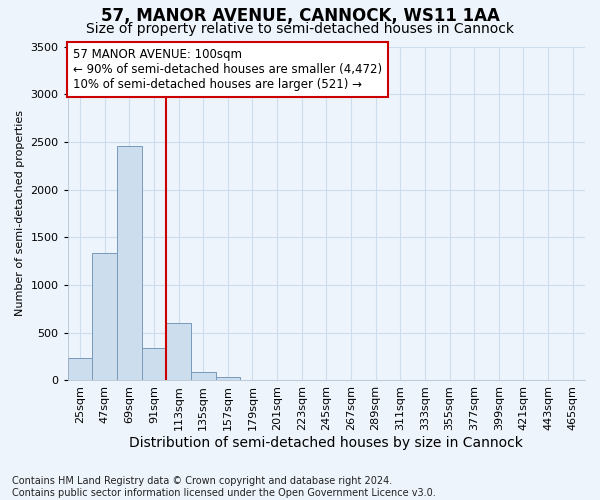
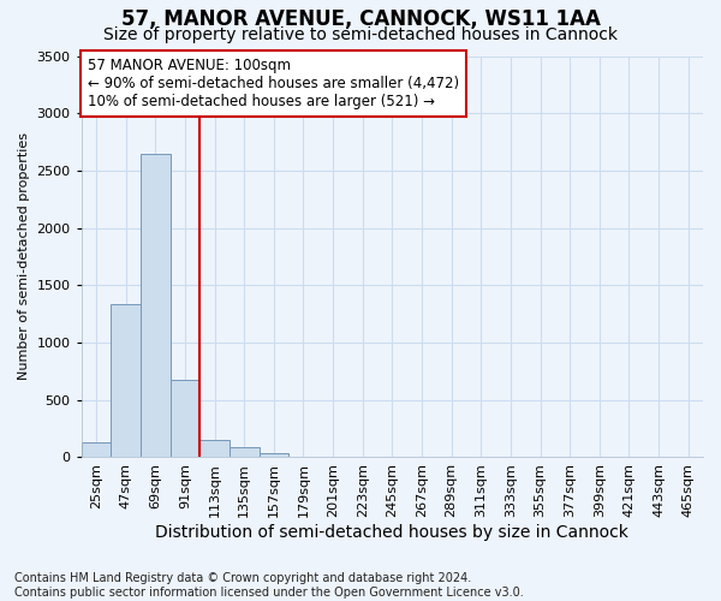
25sqm: 240 -> 130
69sqm: 2460 -> 2650
91sqm: 340 -> 680
113sqm: 600 -> 150
